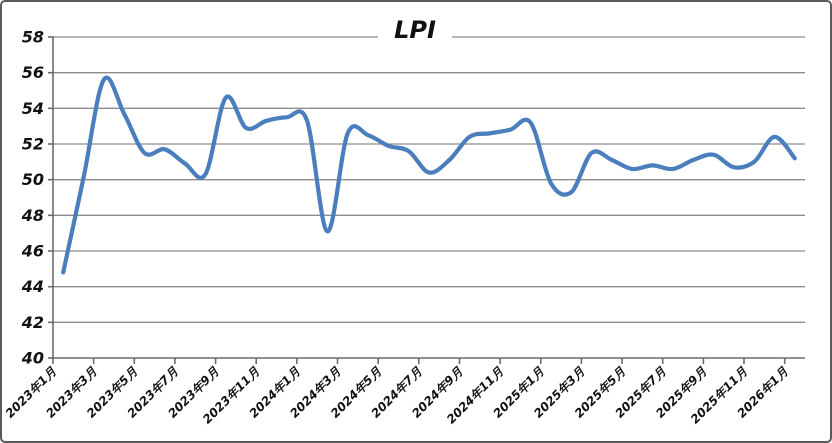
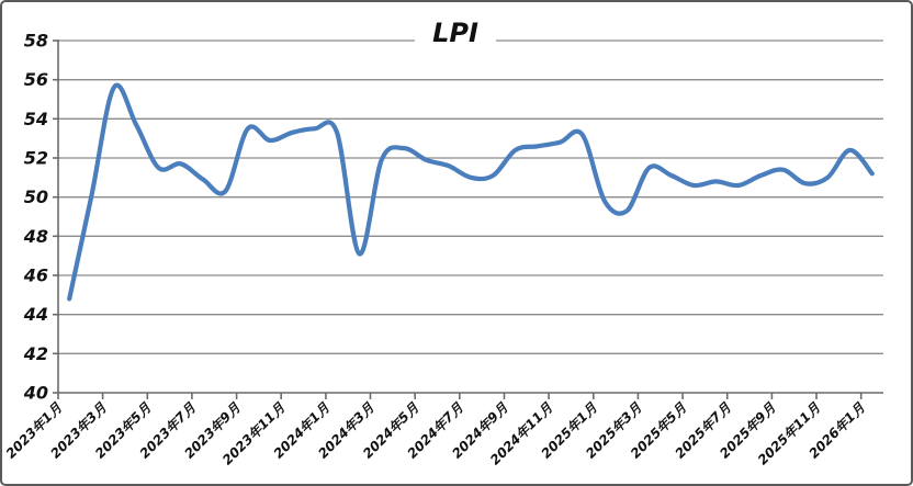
2023年9月: 54.6 -> 53.5
2024年3月: 52.6 -> 51.9
2024年7月: 50.4 -> 51.0
